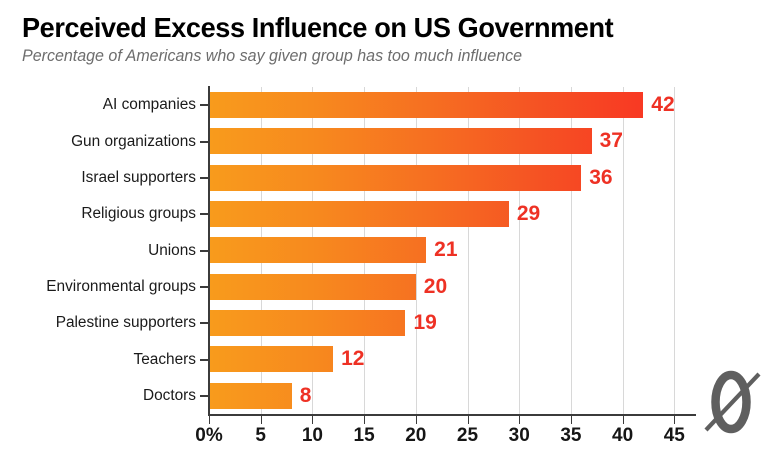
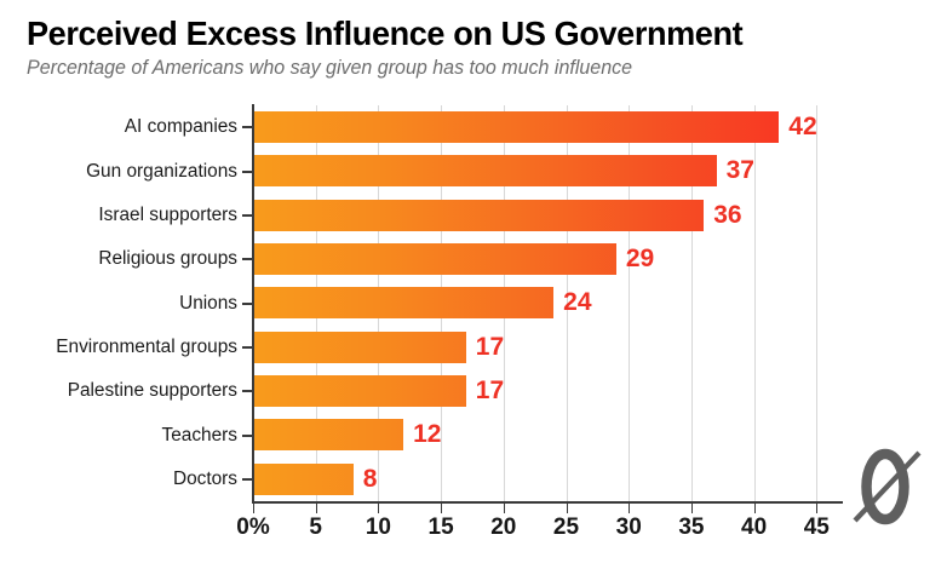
Unions: 21 -> 24
Environmental groups: 20 -> 17
Palestine supporters: 19 -> 17
